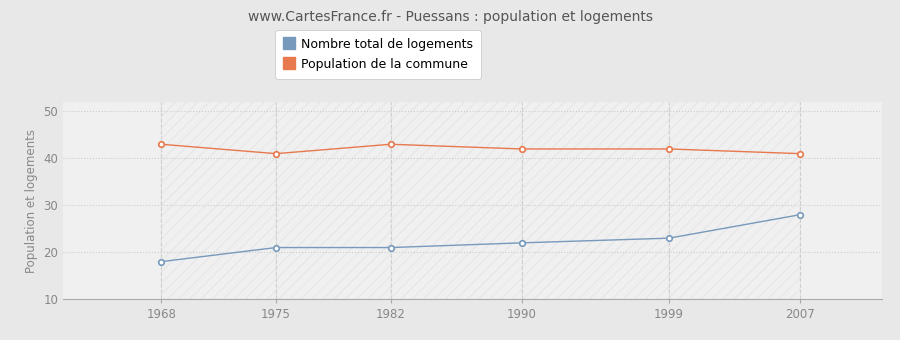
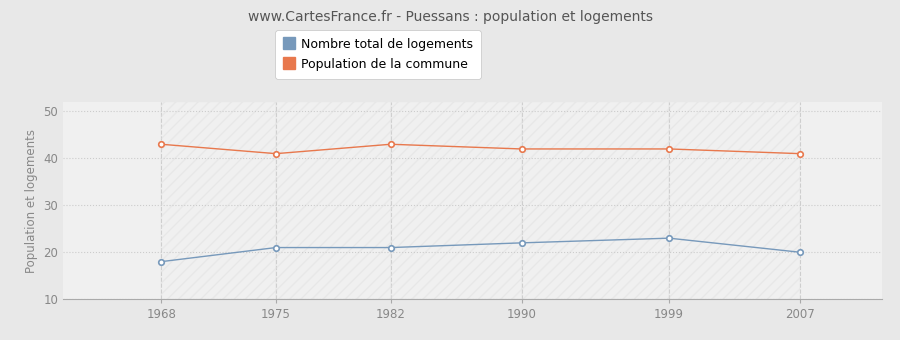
Nombre total de logements/2007: 28 -> 20
